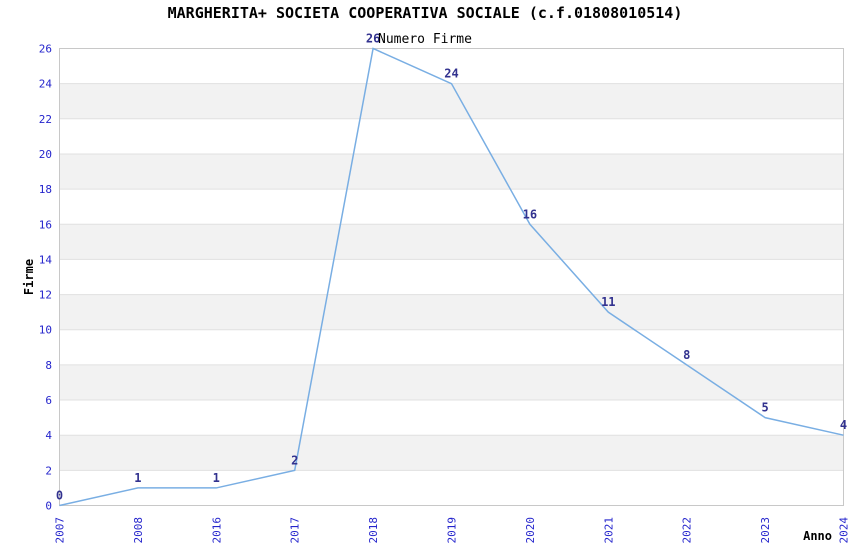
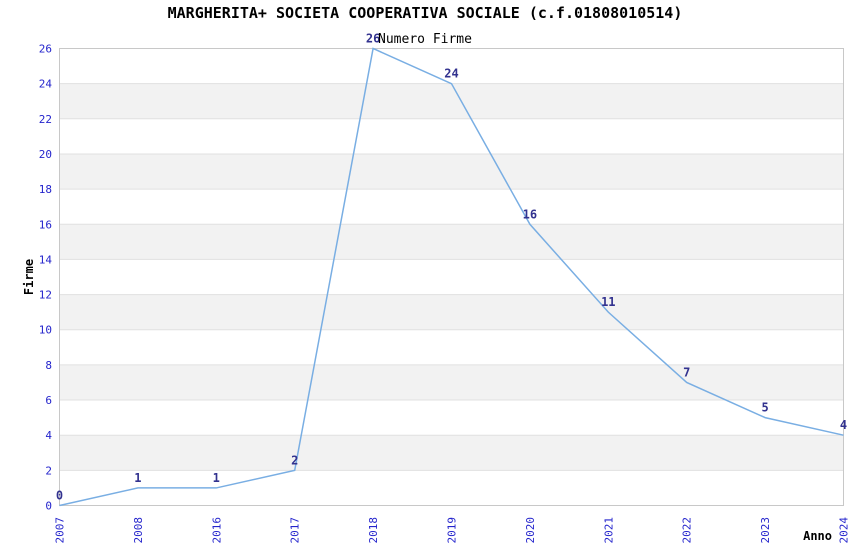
2022: 8 -> 7
